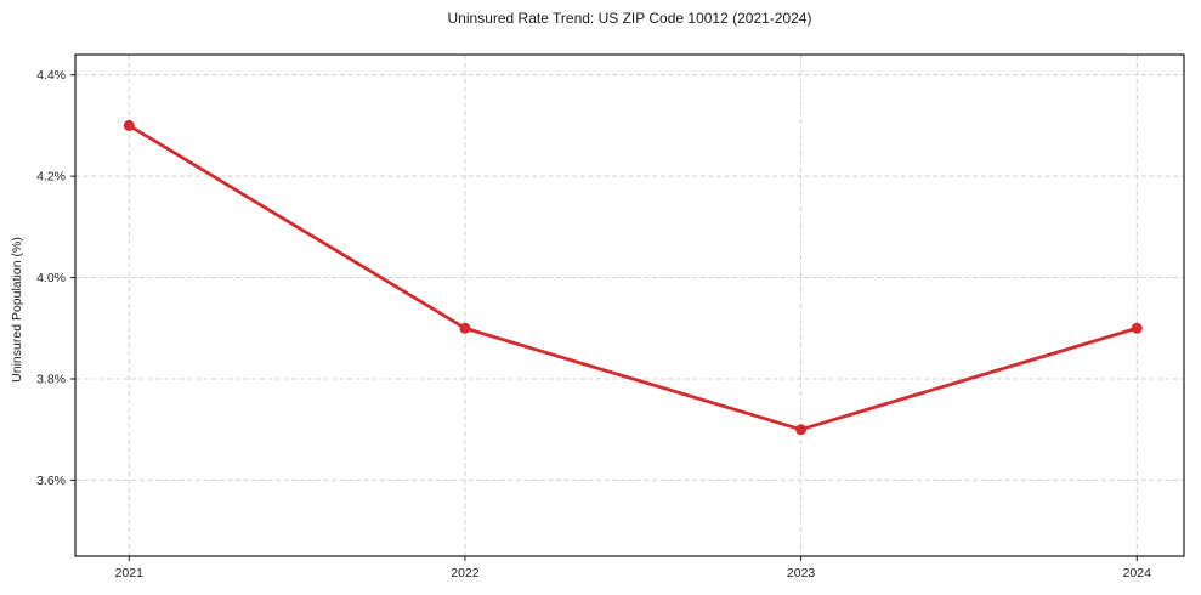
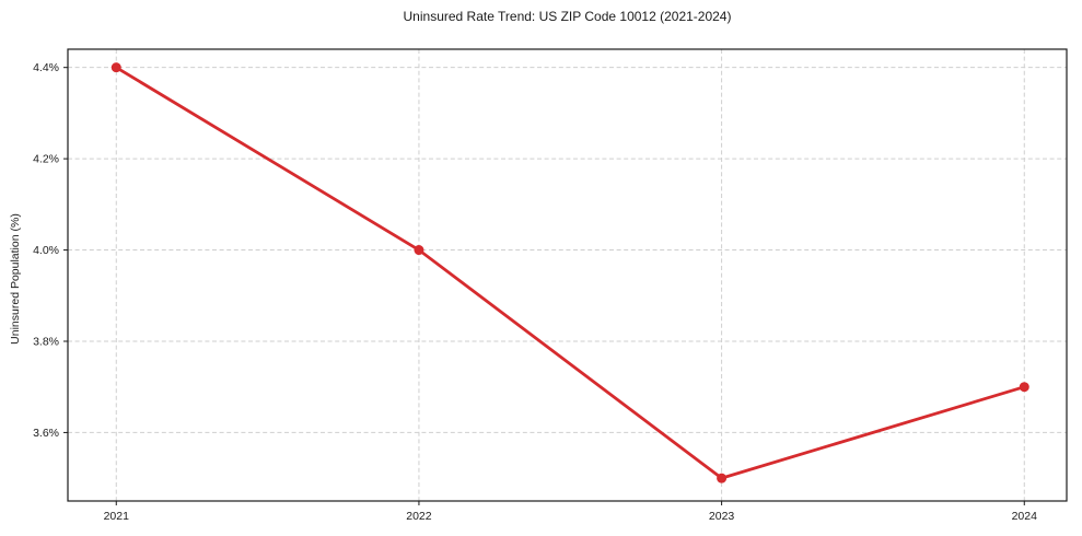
2021: 4.3% -> 4.4%
2022: 3.9% -> 4.0%
2023: 3.7% -> 3.5%
2024: 3.9% -> 3.7%
